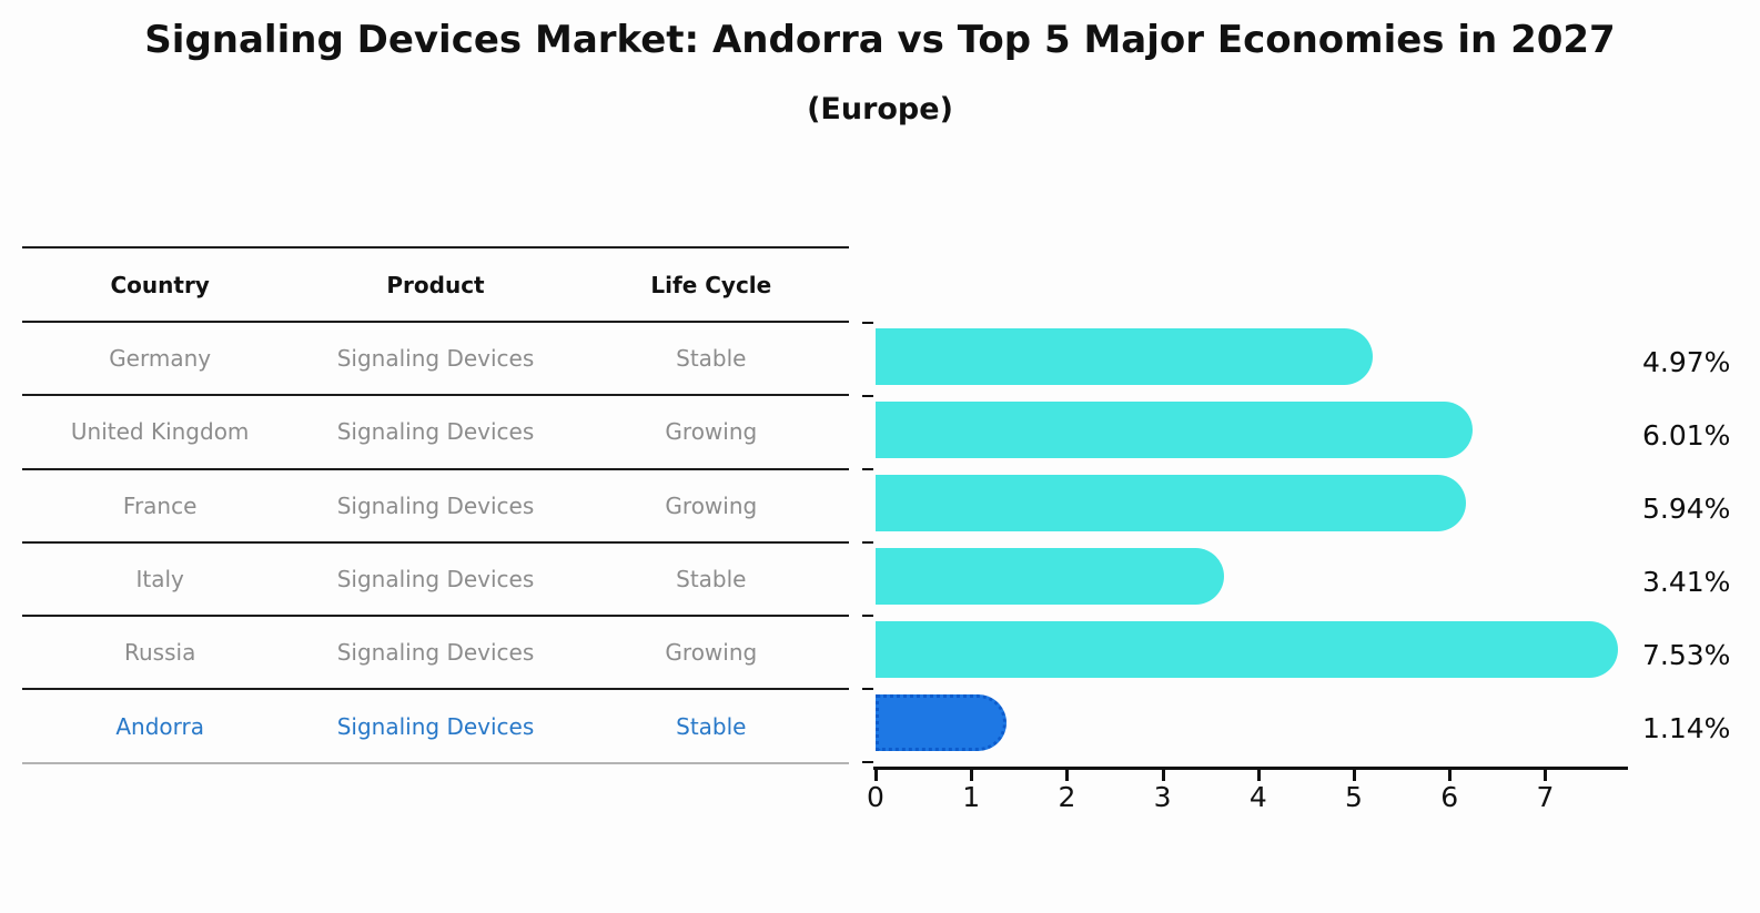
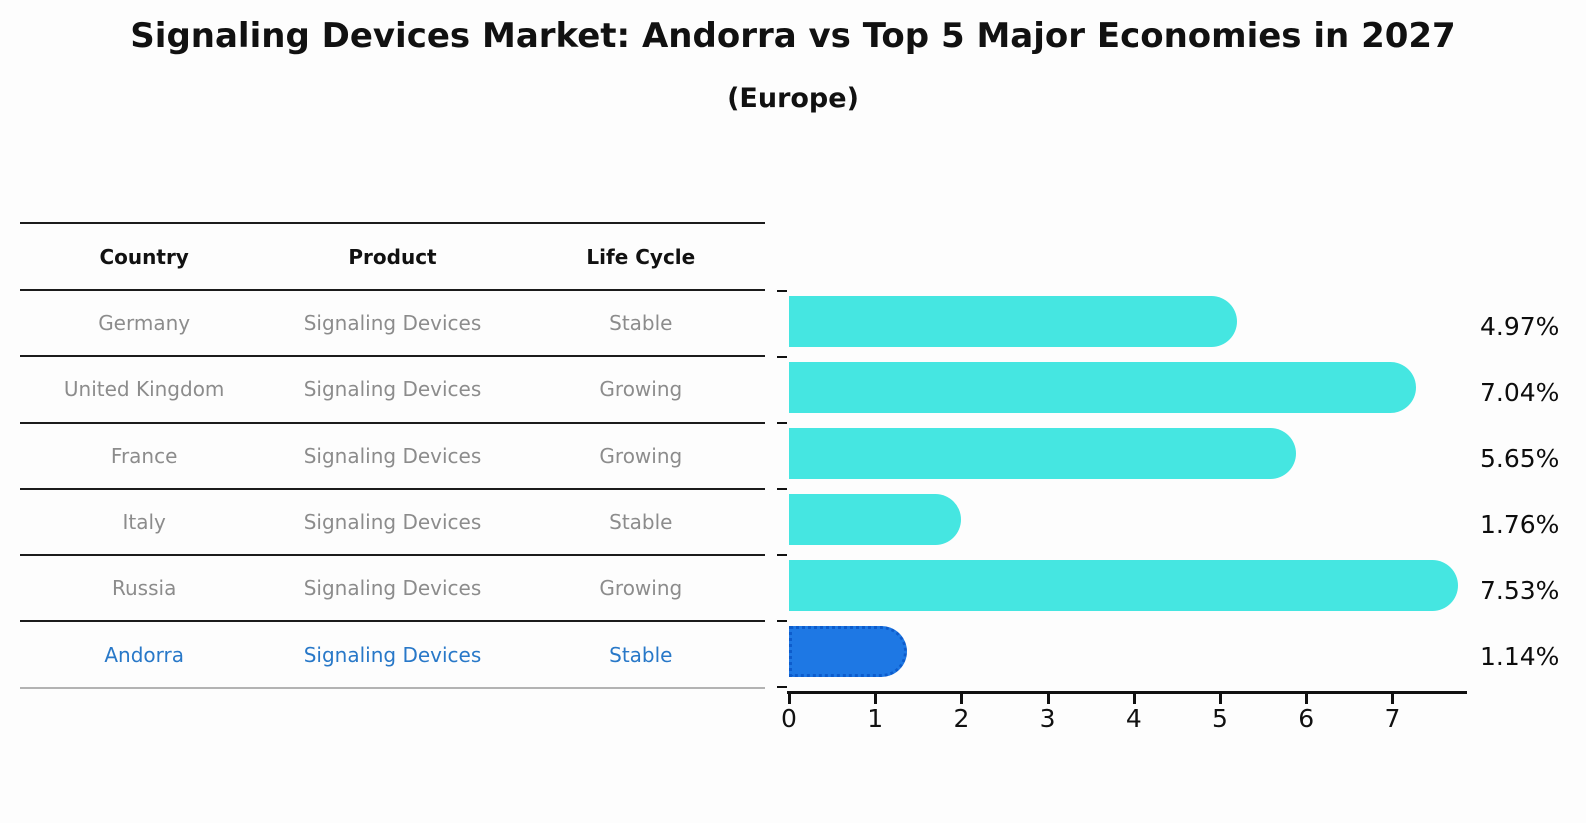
United Kingdom: 6.01% -> 7.04%
France: 5.94% -> 5.65%
Italy: 3.41% -> 1.76%
